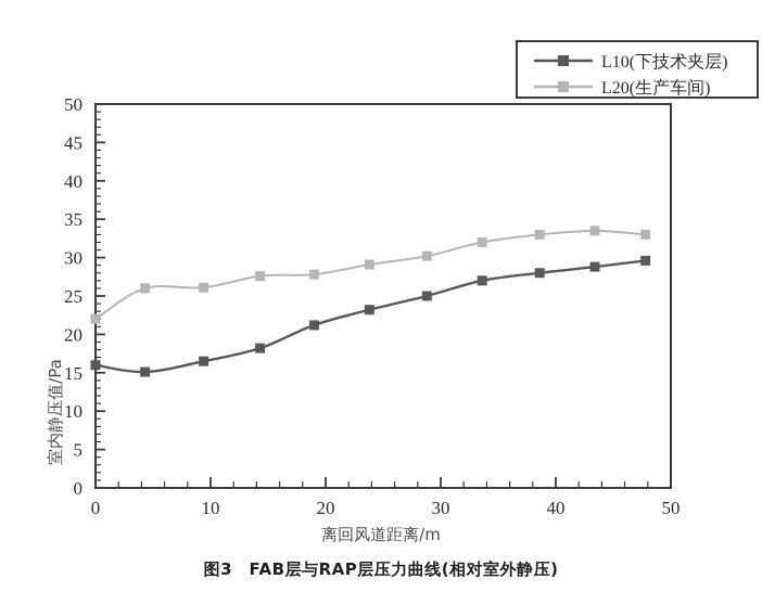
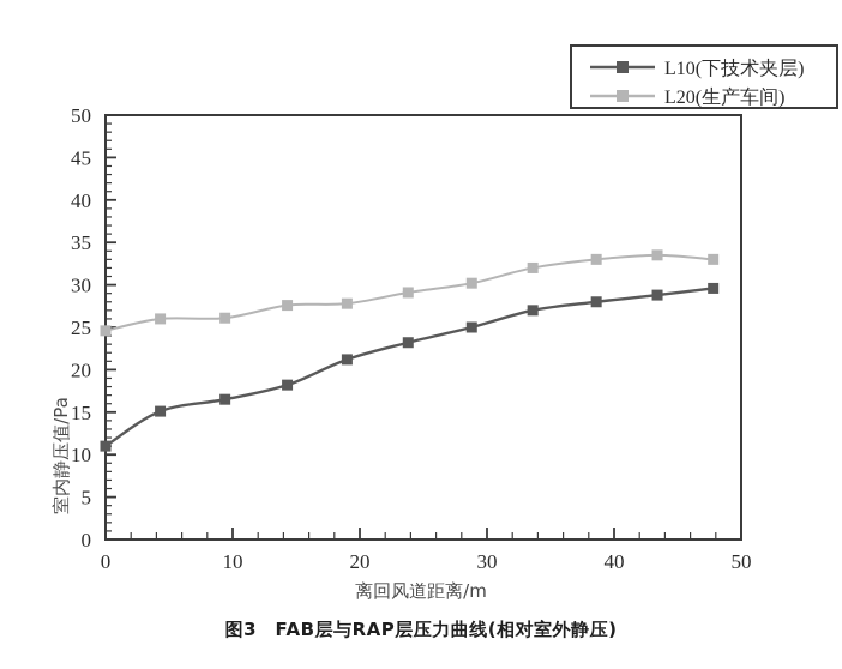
L10(下技术夹层)/0: 16 -> 11
L20(生产车间)/0: 22 -> 25
